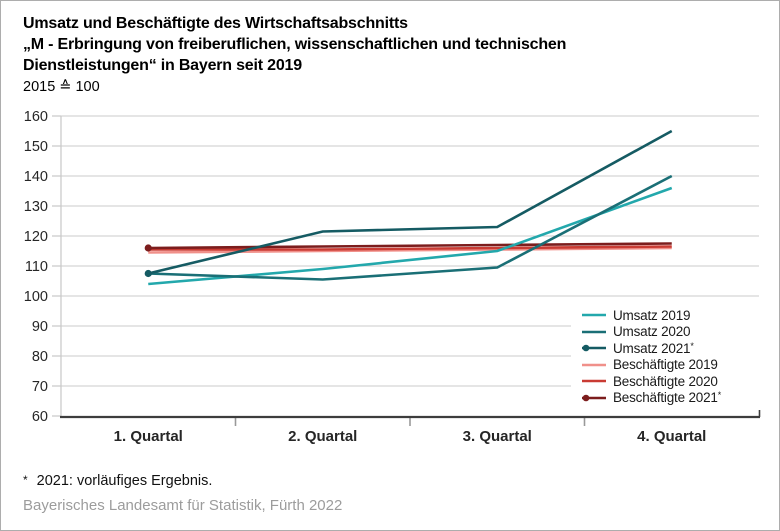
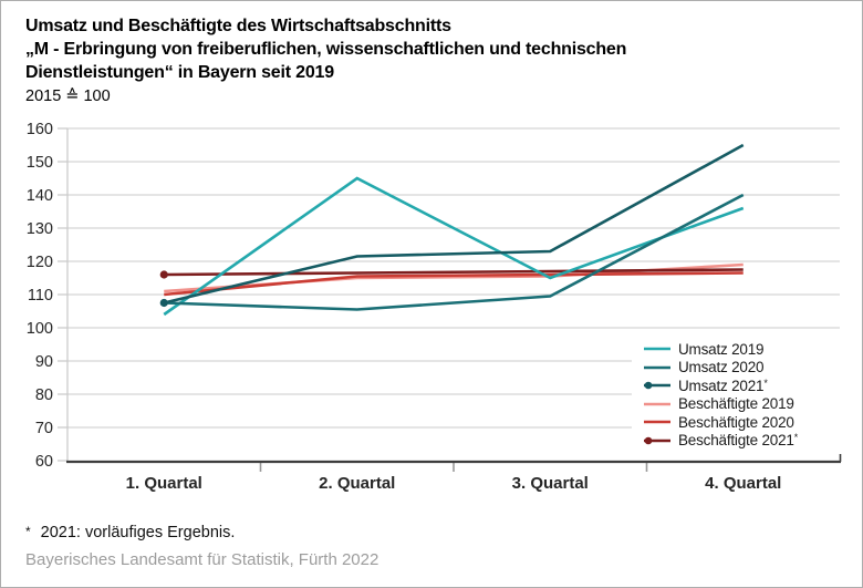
Beschäftigte 2019/1. Quartal: 114 -> 111
Beschäftigte 2020/1. Quartal: 116 -> 110
Umsatz 2019/2. Quartal: 109 -> 145
Beschäftigte 2019/4. Quartal: 116 -> 119
